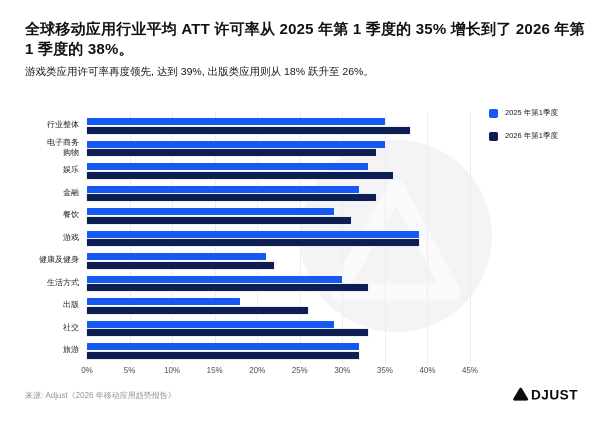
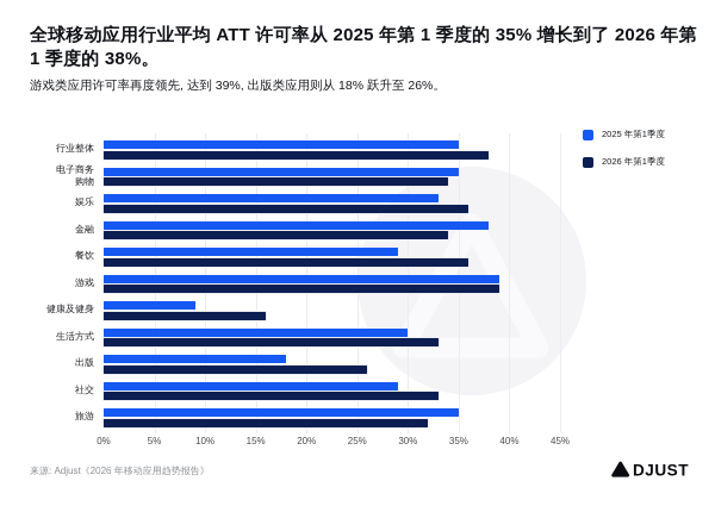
2025 年第1季度/金融: 32% -> 38%
2026 年第1季度/餐饮: 31% -> 36%
2025 年第1季度/健康及健身: 21% -> 9%
2026 年第1季度/健康及健身: 22% -> 16%
2025 年第1季度/旅游: 32% -> 35%
